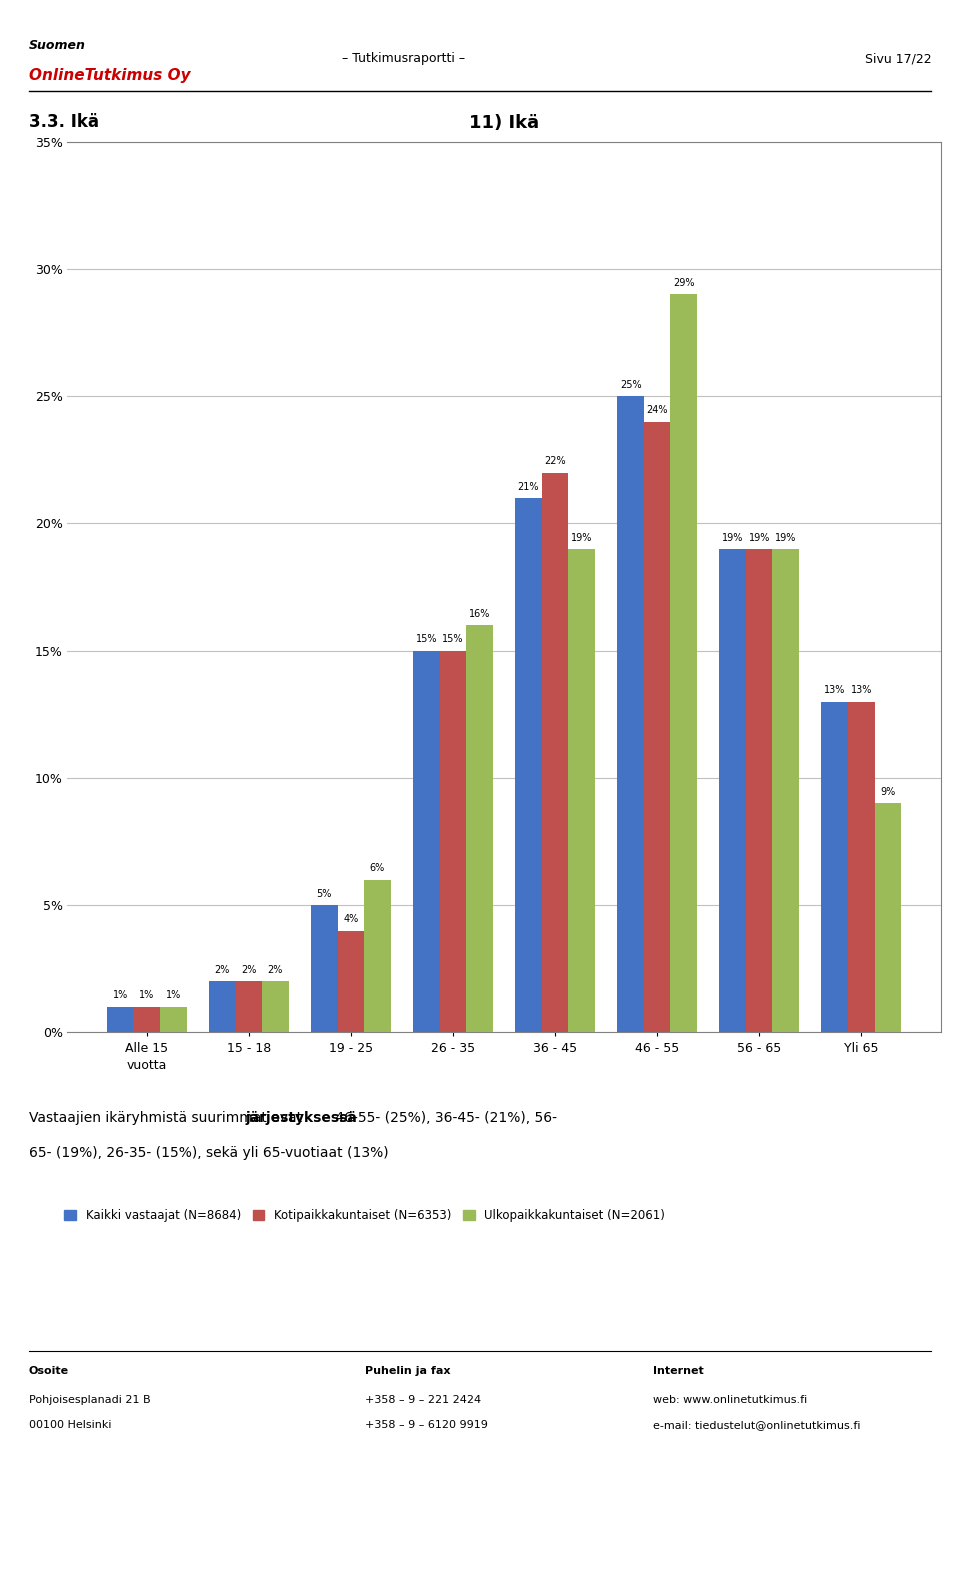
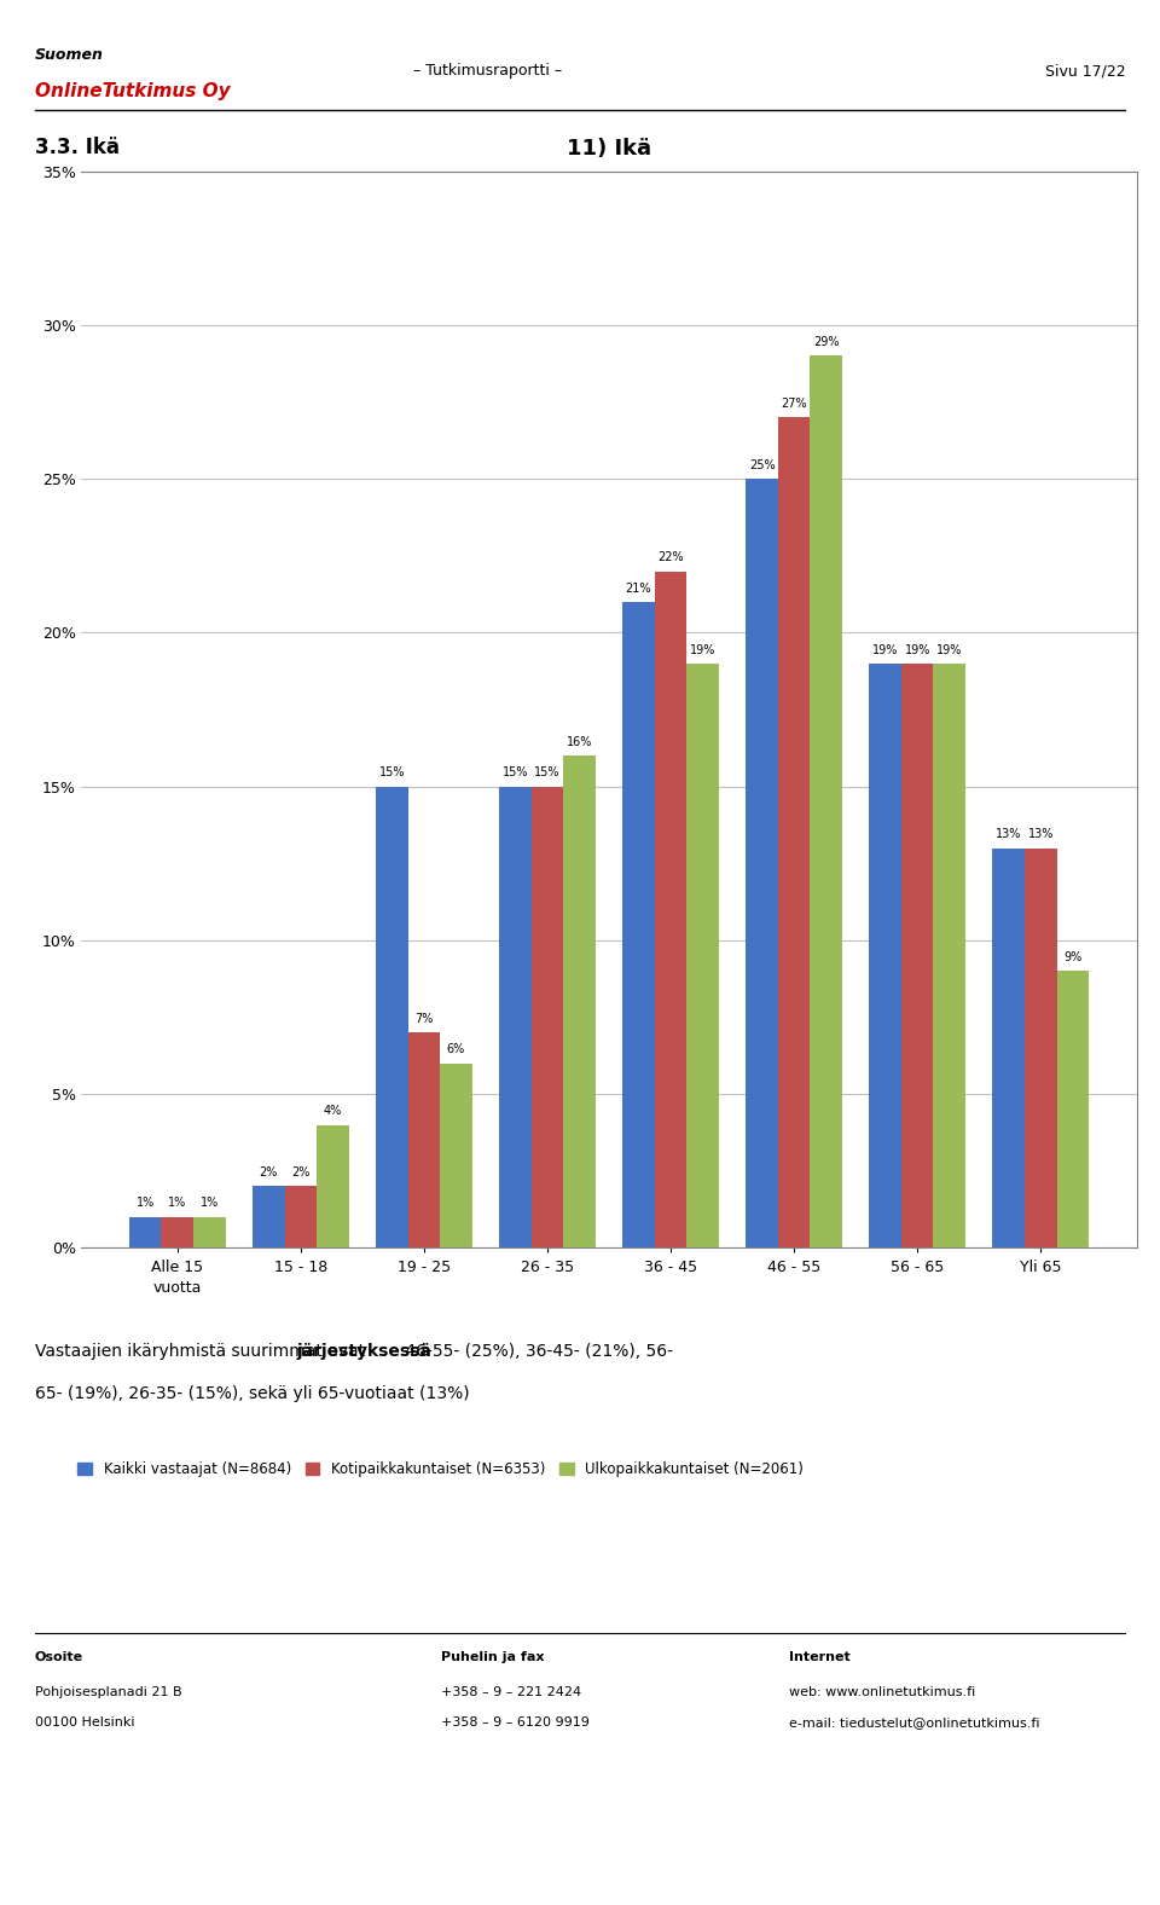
Ulkopaikkakuntaiset (N=2061)/15 - 18: 2% -> 4%
Kaikki vastaajat (N=8684)/19 - 25: 5% -> 15%
Kotipaikkakuntaiset (N=6353)/19 - 25: 4% -> 7%
Kotipaikkakuntaiset (N=6353)/46 - 55: 24% -> 27%
